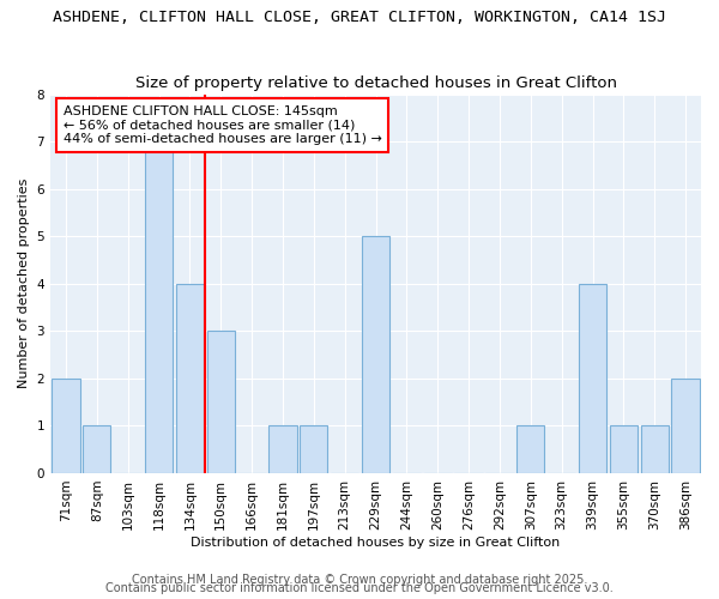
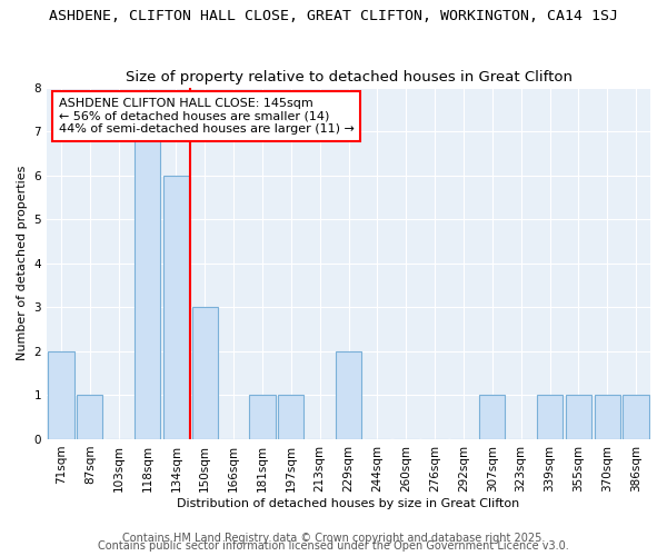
134sqm: 4 -> 6
229sqm: 5 -> 2
339sqm: 4 -> 1
386sqm: 2 -> 1
